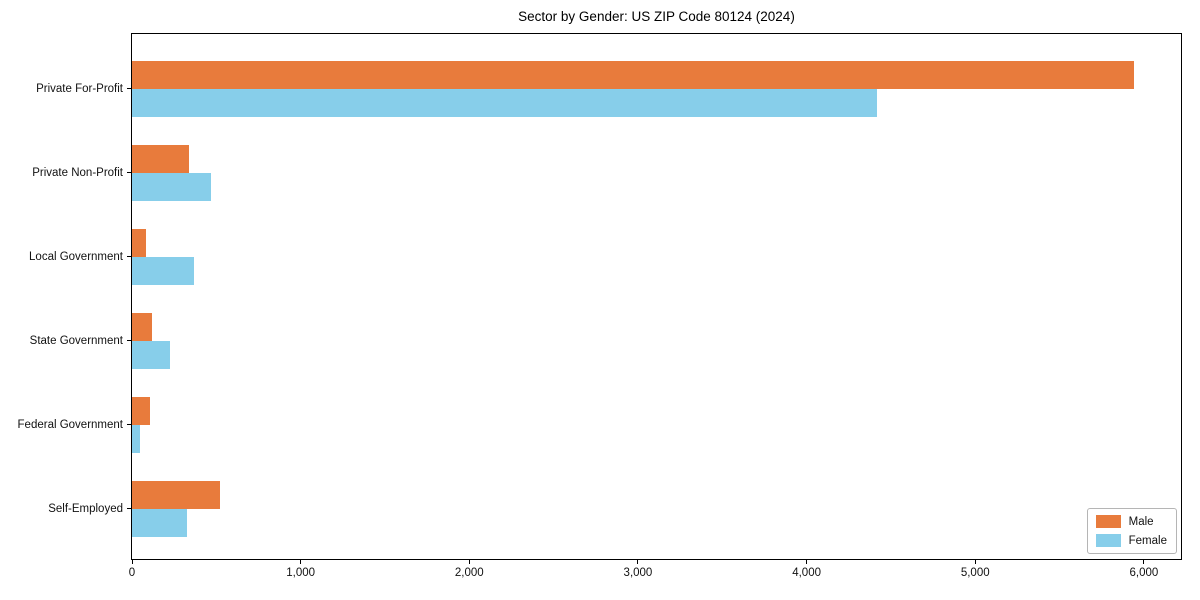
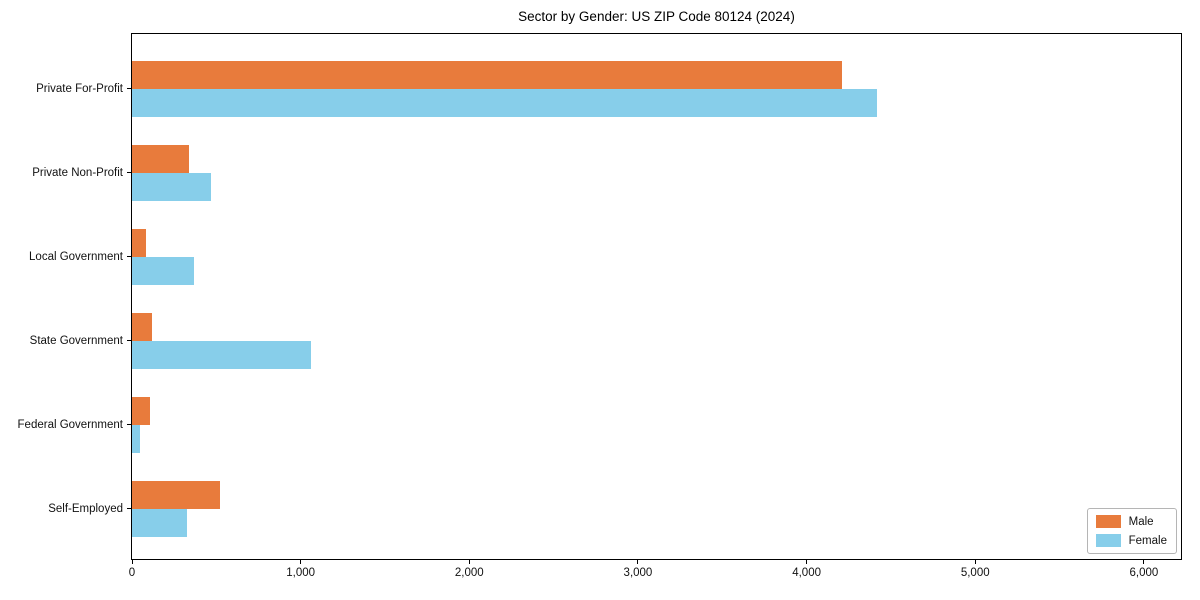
Male/Private For-Profit: 5940 -> 4210
Female/State Government: 220 -> 1060
